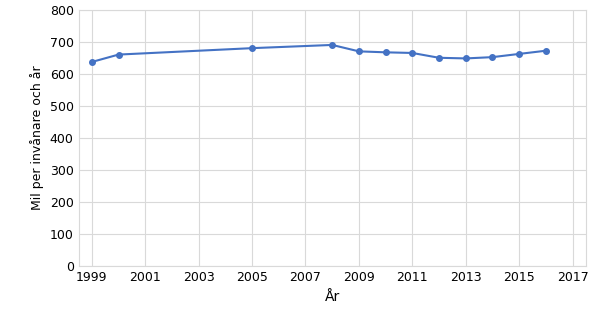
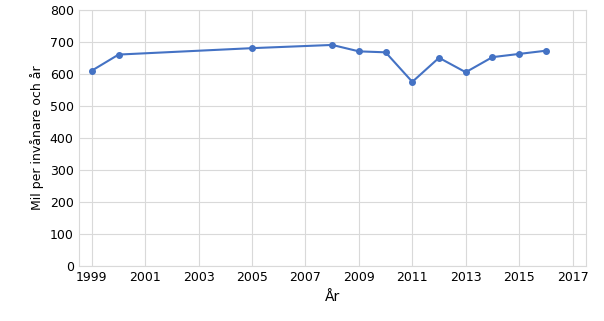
1999: 637 -> 610
2011: 665 -> 575
2013: 648 -> 605
